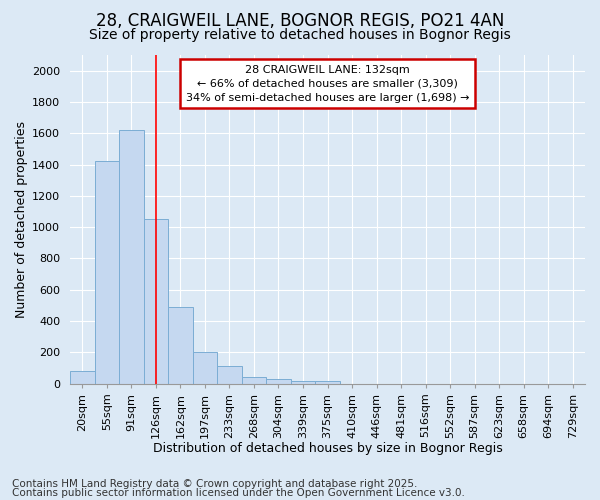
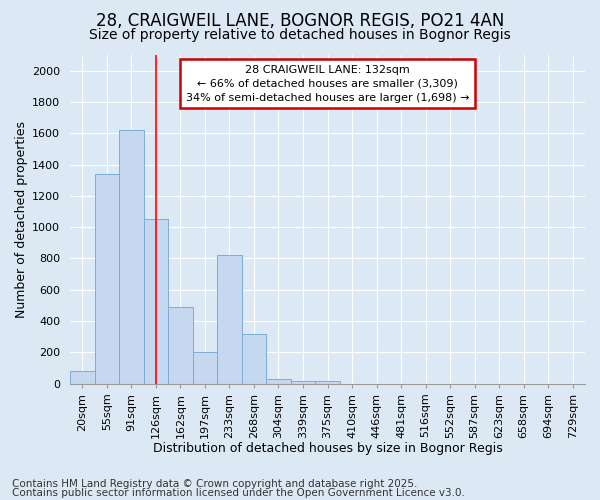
55sqm: 1420 -> 1340
233sqm: 110 -> 820
268sqm: 40 -> 320
